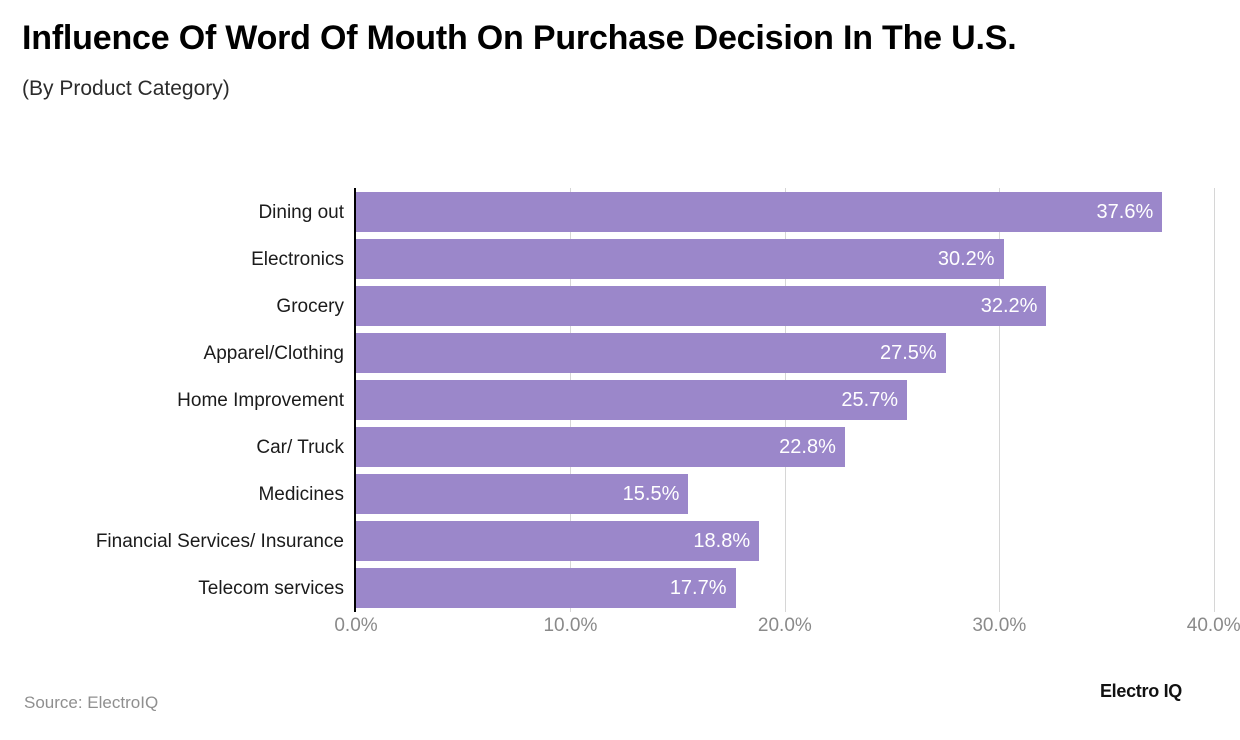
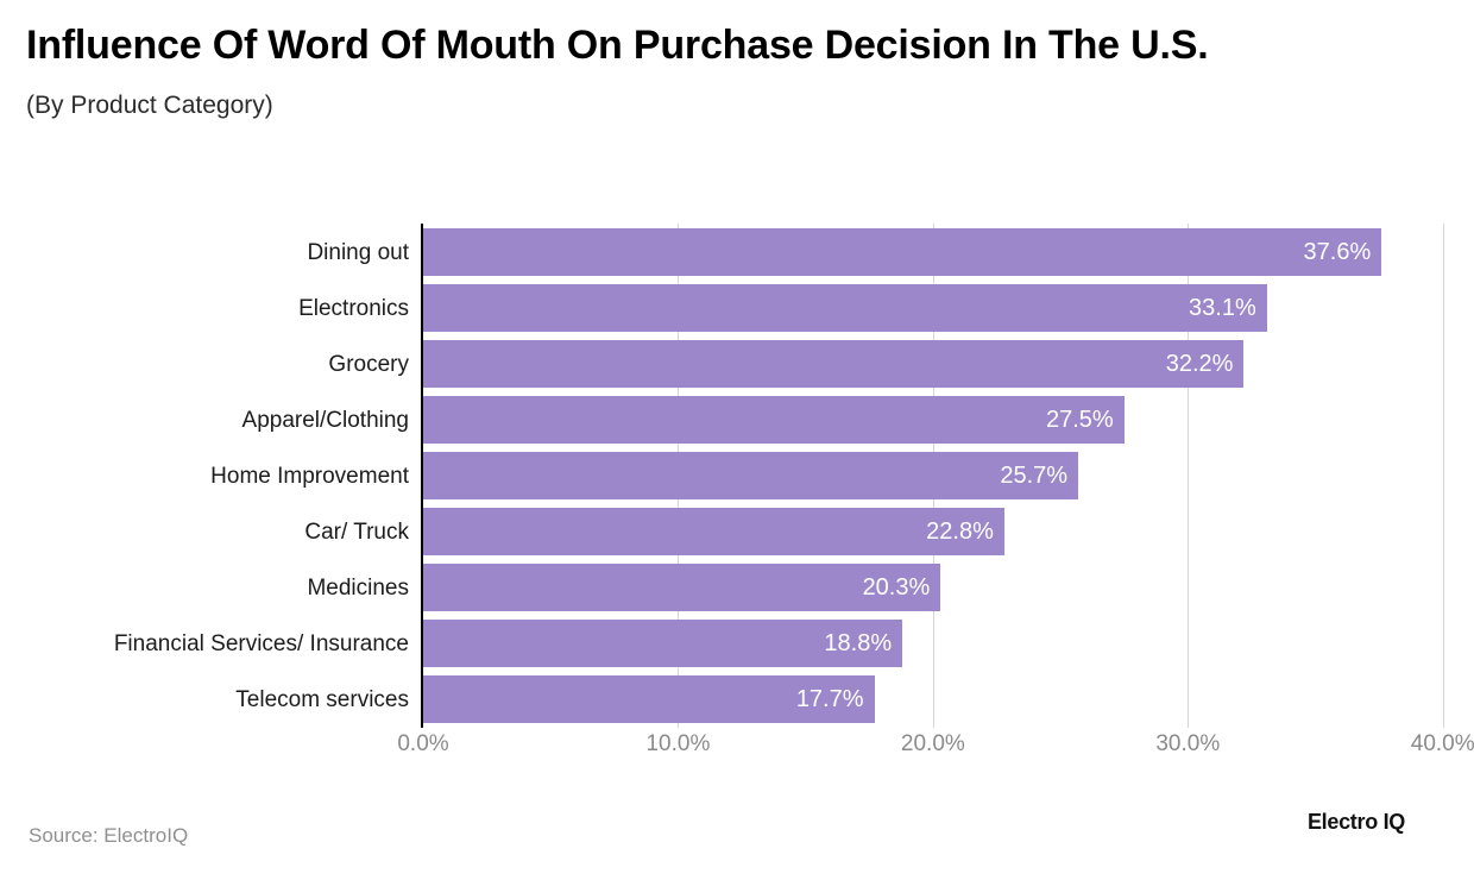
Electronics: 30.2% -> 33.1%
Medicines: 15.5% -> 20.3%
